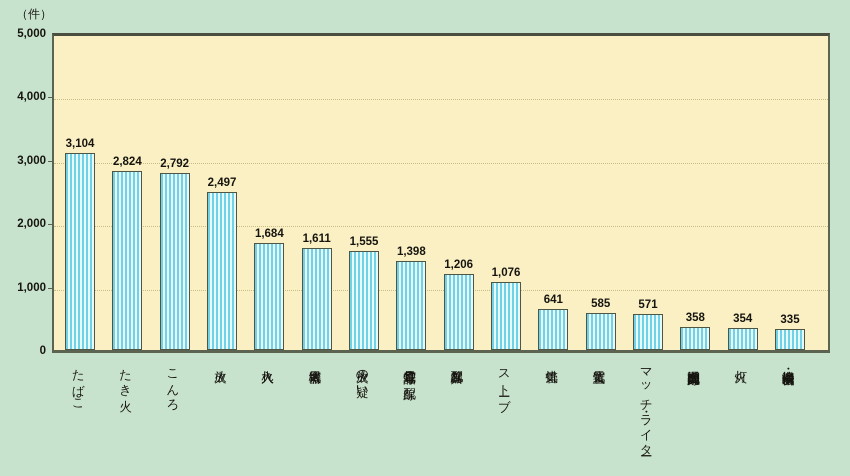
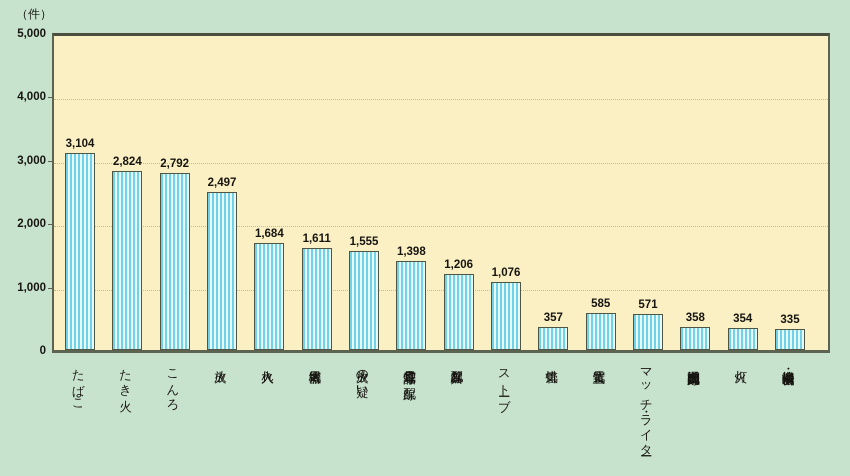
排気管: 641 -> 357
